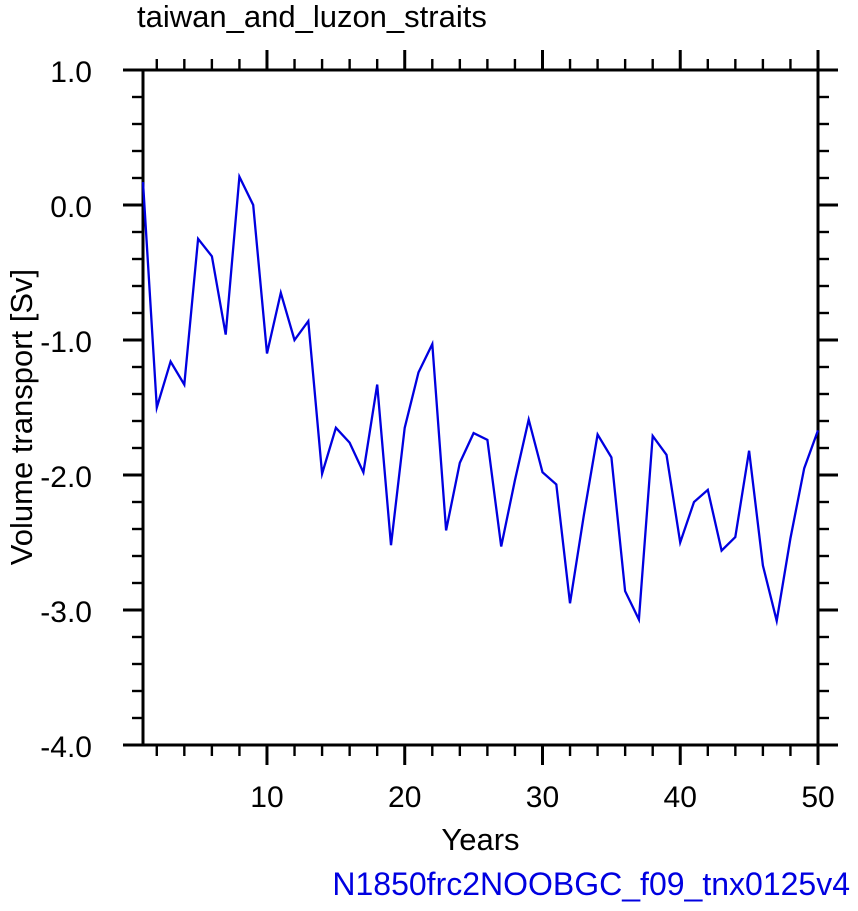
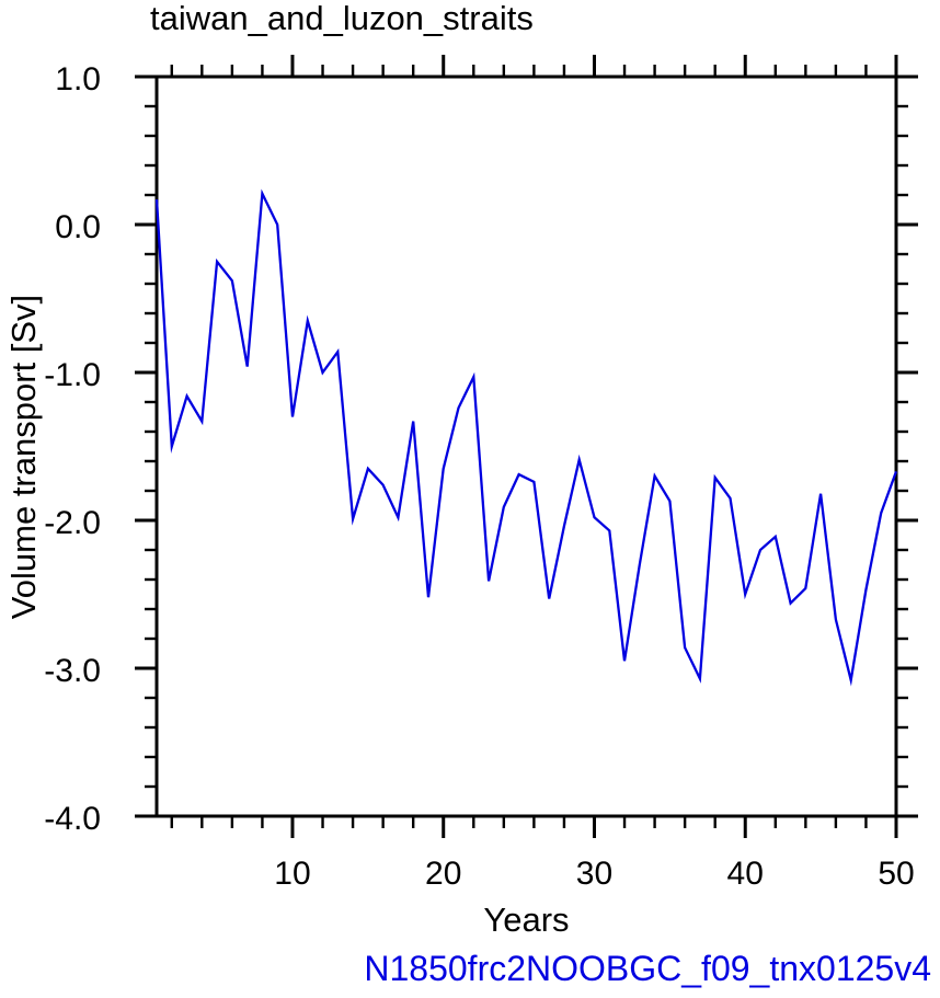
10: -1.10 -> -1.30
